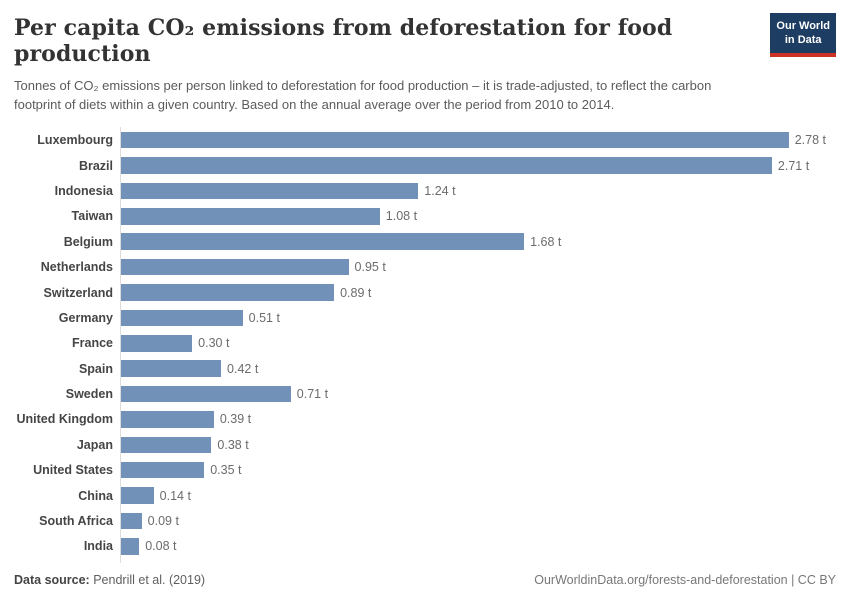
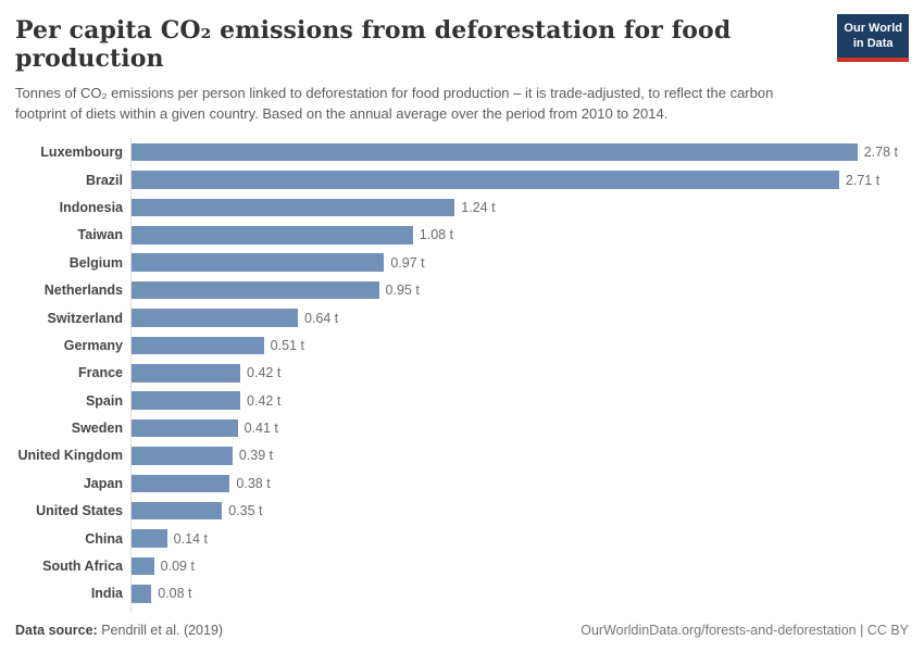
Belgium: 1.68 -> 0.97
Switzerland: 0.89 -> 0.64
France: 0.30 -> 0.42
Sweden: 0.71 -> 0.41
